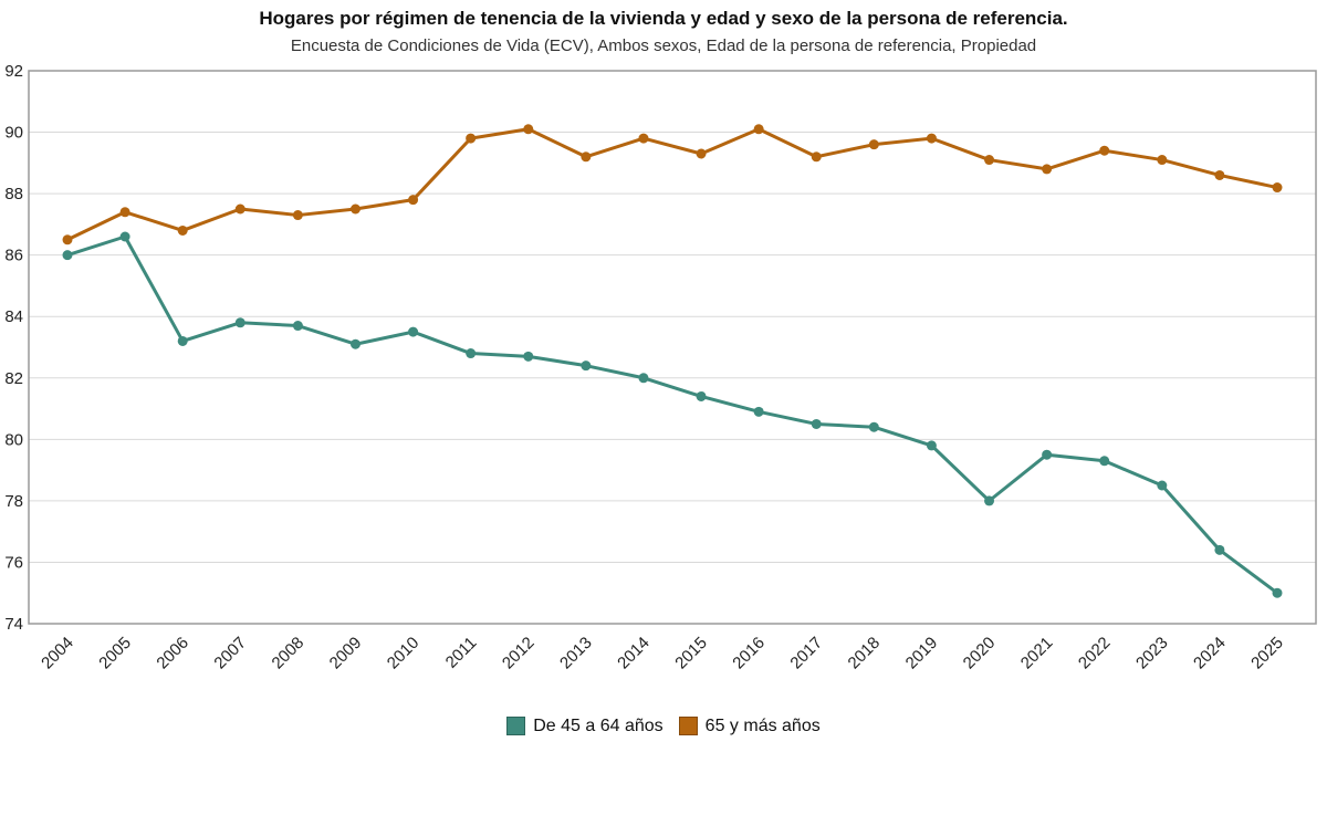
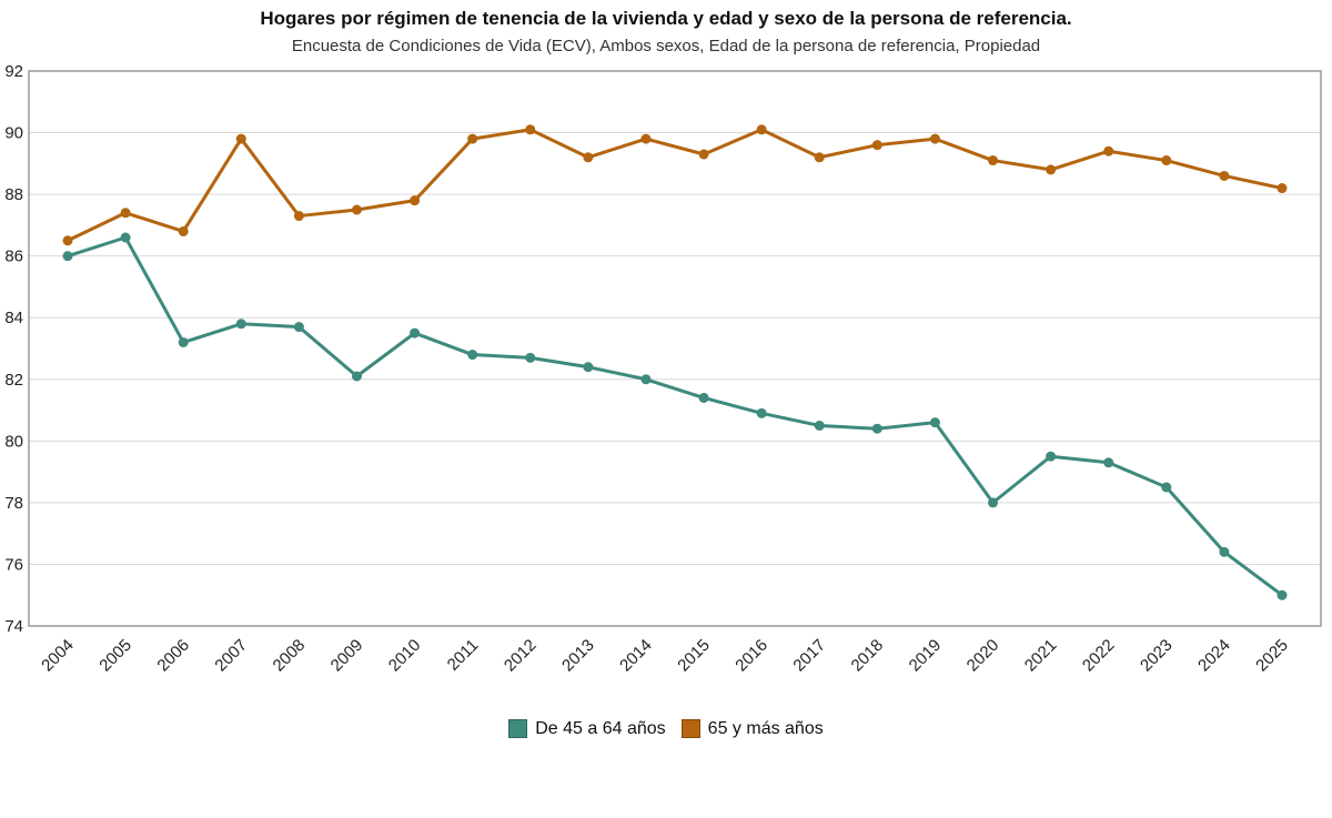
65 y más años/2007: 87.5 -> 89.8
De 45 a 64 años/2009: 83.1 -> 82.1
De 45 a 64 años/2019: 79.8 -> 80.6
